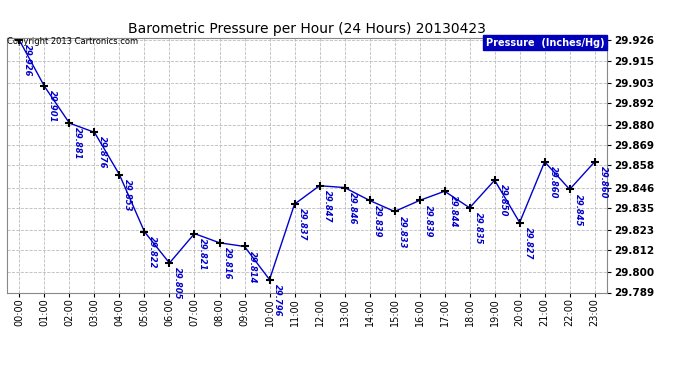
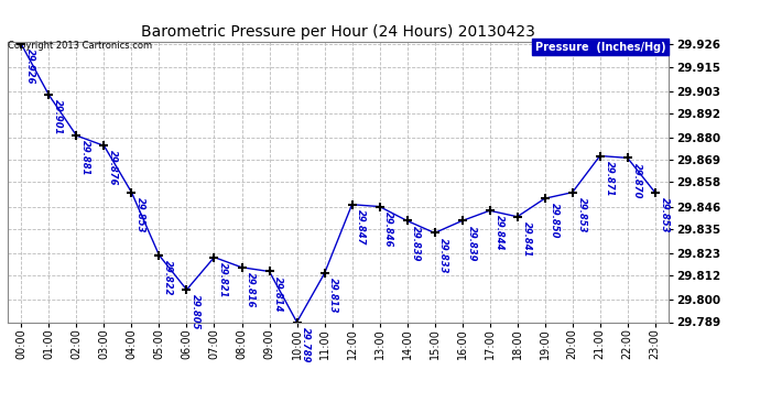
10:00: 29.796 -> 29.789
11:00: 29.837 -> 29.813
18:00: 29.835 -> 29.841
20:00: 29.827 -> 29.853
21:00: 29.860 -> 29.871
22:00: 29.845 -> 29.870
23:00: 29.860 -> 29.853
